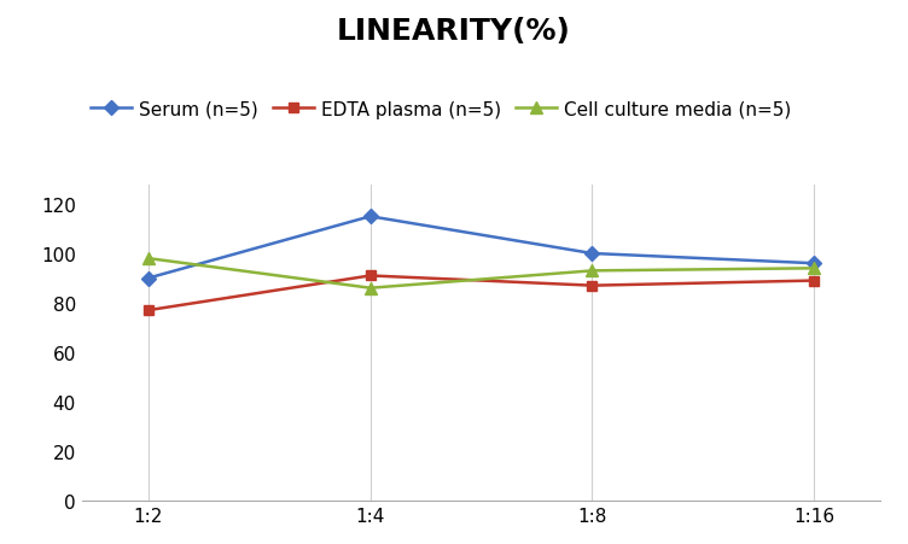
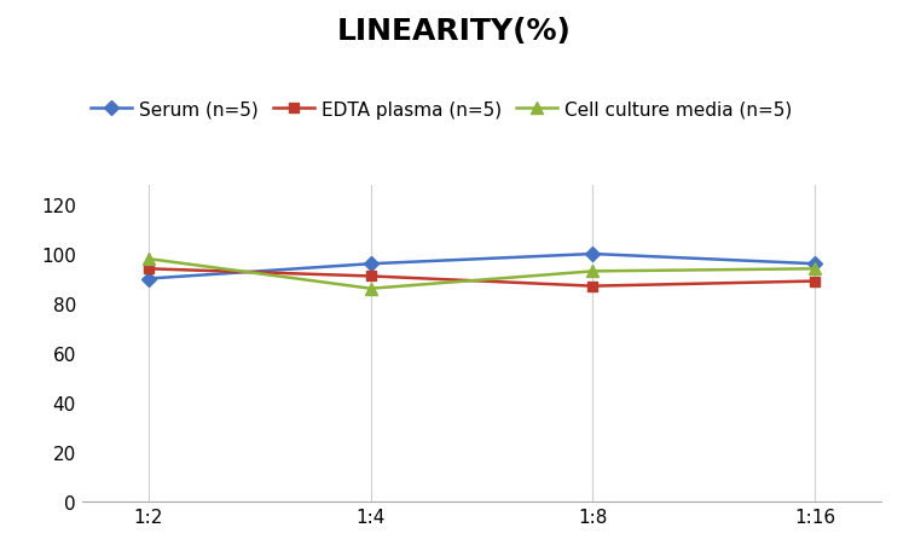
EDTA plasma (n=5)/1:2: 77 -> 94
Serum (n=5)/1:4: 115 -> 96
